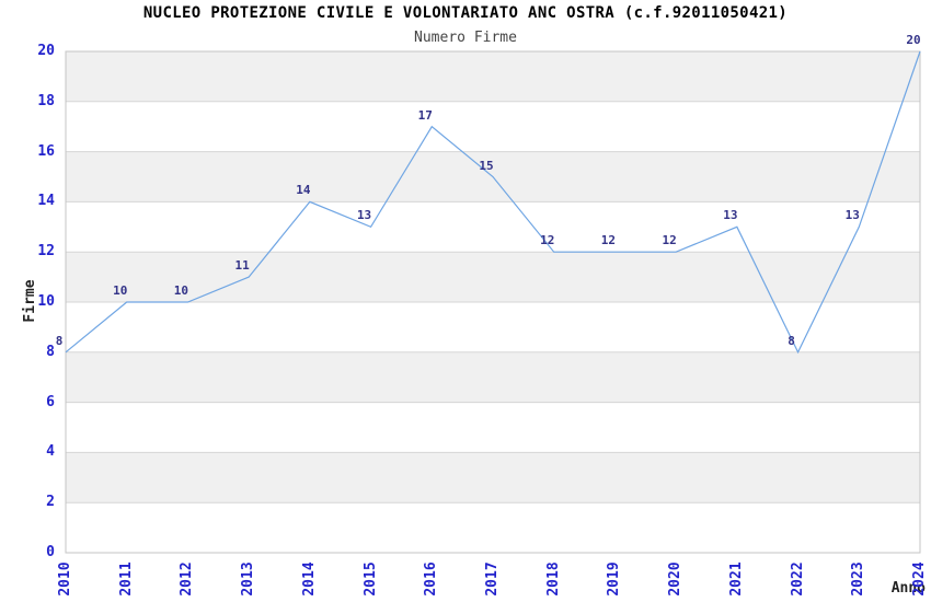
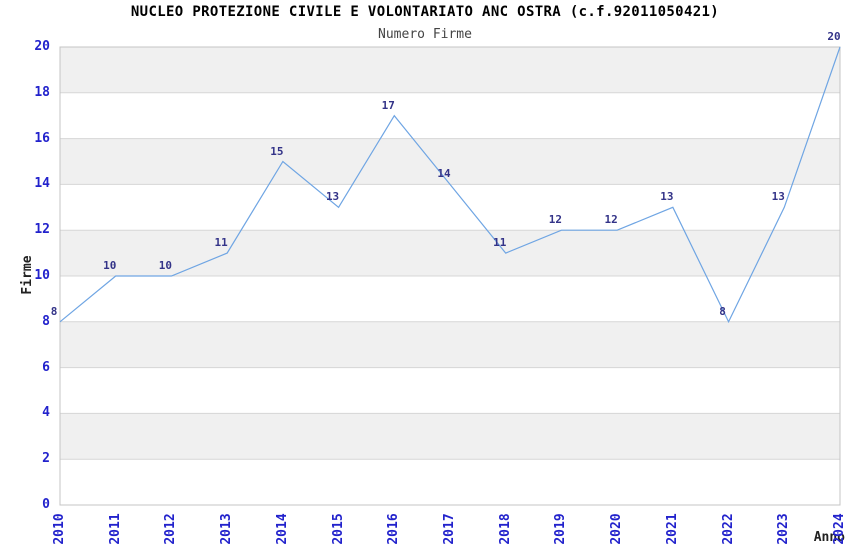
2014: 14 -> 15
2017: 15 -> 14
2018: 12 -> 11
